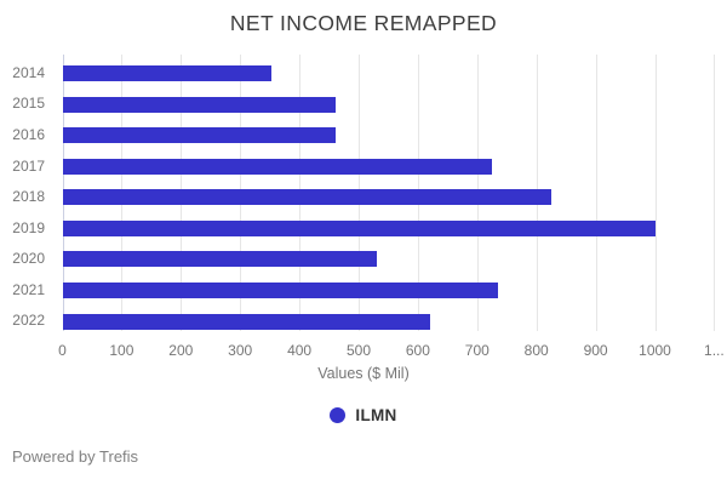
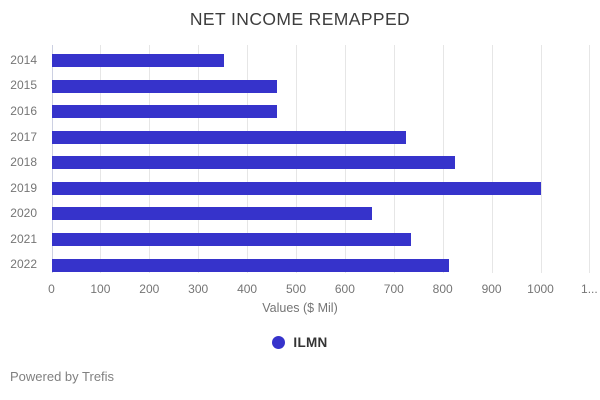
2020: 530 -> 660
2022: 620 -> 810
